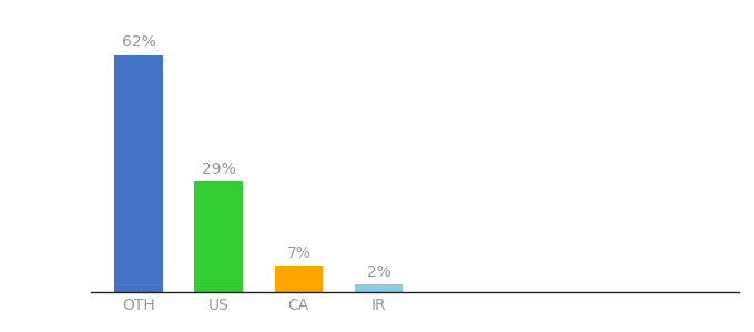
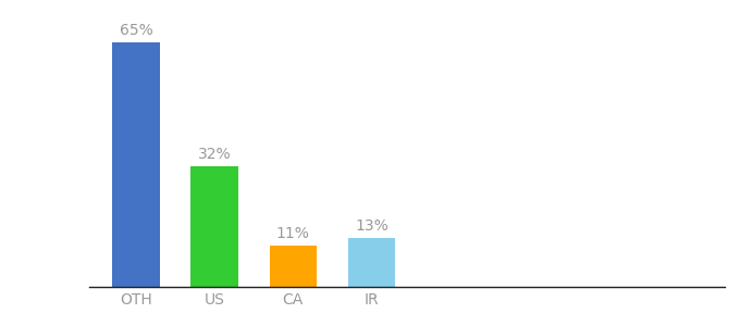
OTH: 62% -> 65%
US: 29% -> 32%
CA: 7% -> 11%
IR: 2% -> 13%
